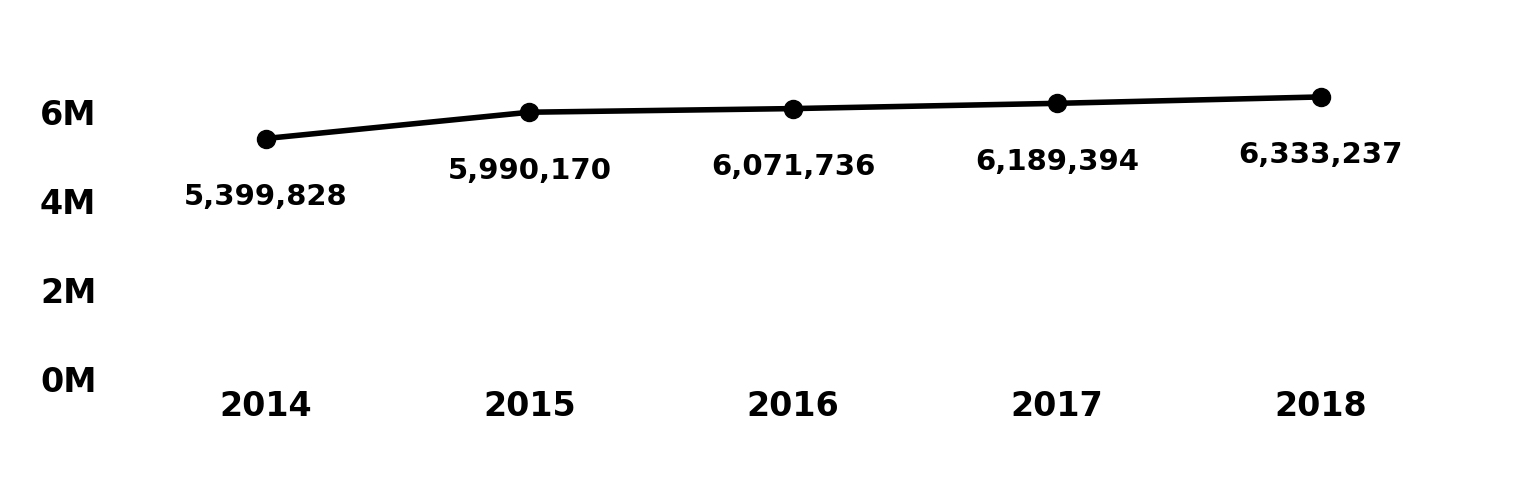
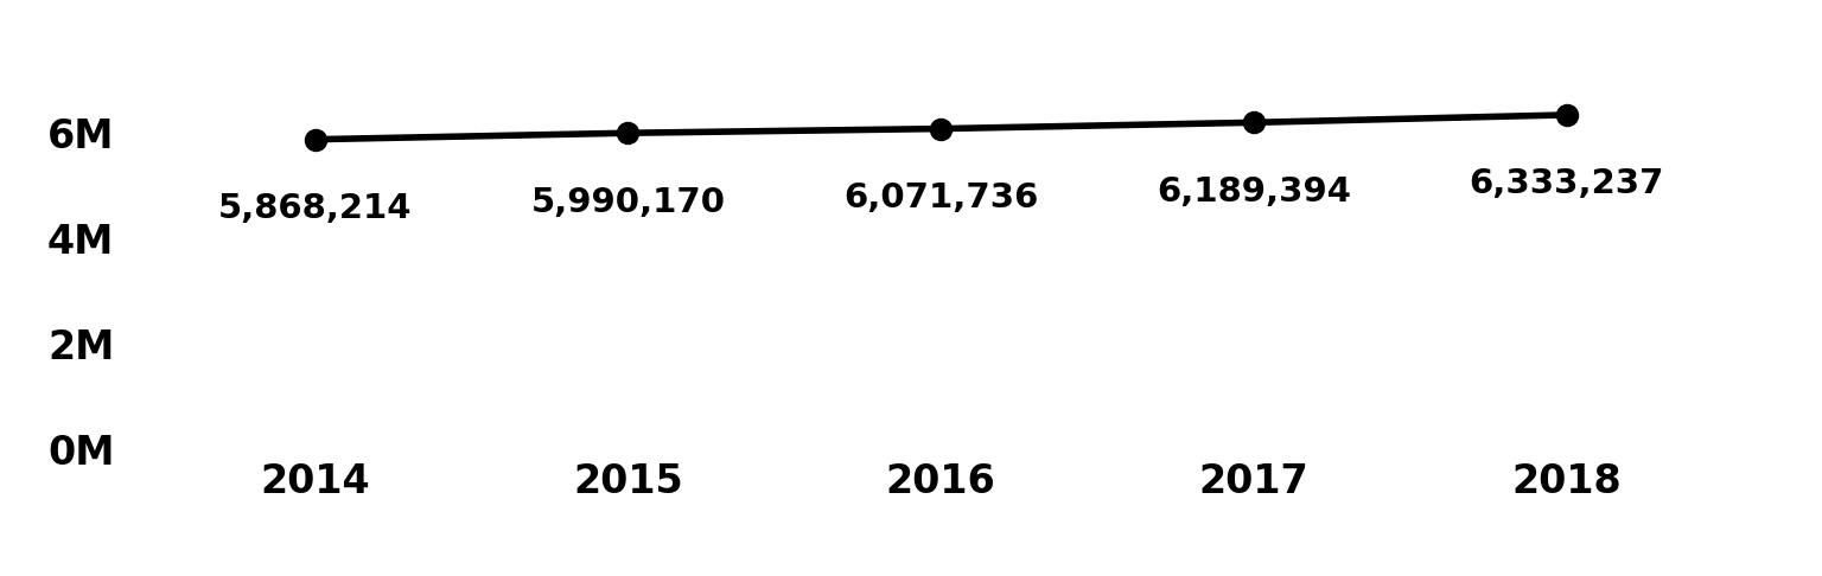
2014: 5,399,828 -> 5,868,214
